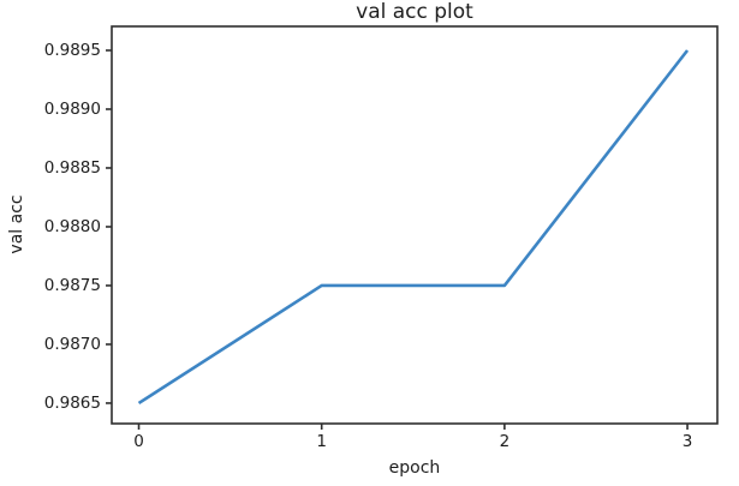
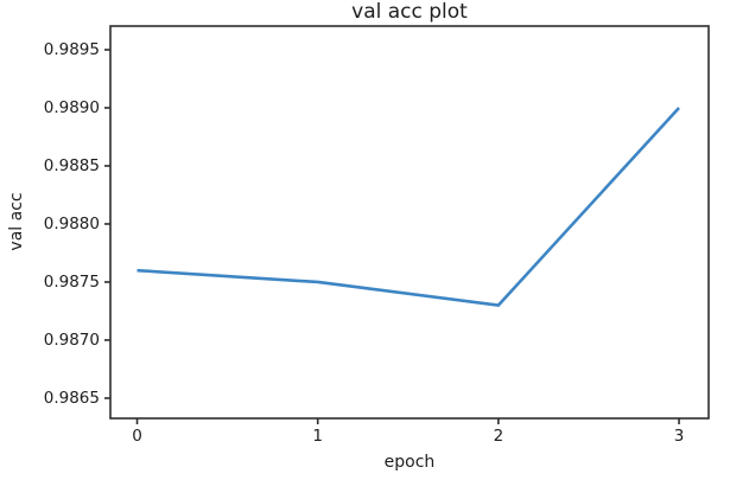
0: 0.9865 -> 0.9876
2: 0.9875 -> 0.9873
3: 0.9895 -> 0.9890
